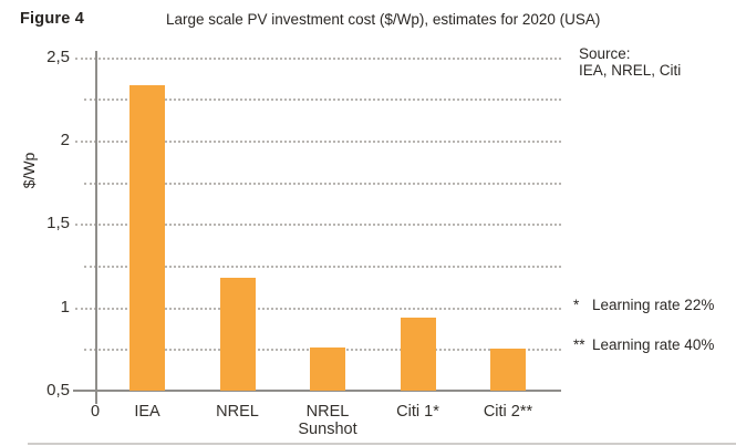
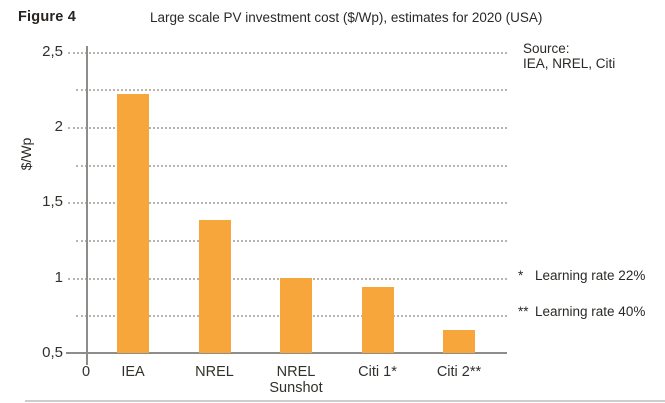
IEA: 2,33 -> 2,22
NREL: 1,18 -> 1,38
NREL Sunshot: 0,76 -> 1,00
Citi 2**: 0,75 -> 0,65
